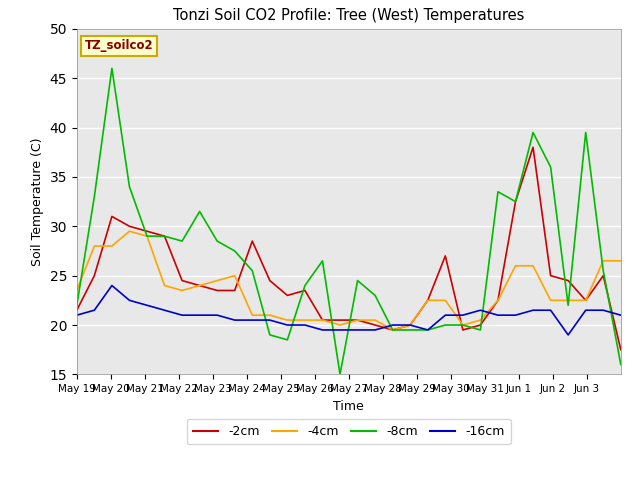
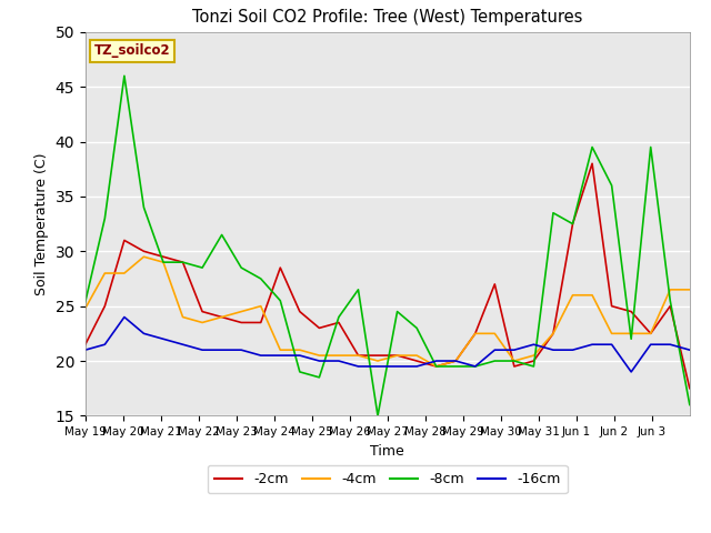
-4cm/May 19: 23.5 -> 24.8
-8cm/May 19: 22.0 -> 25.4
